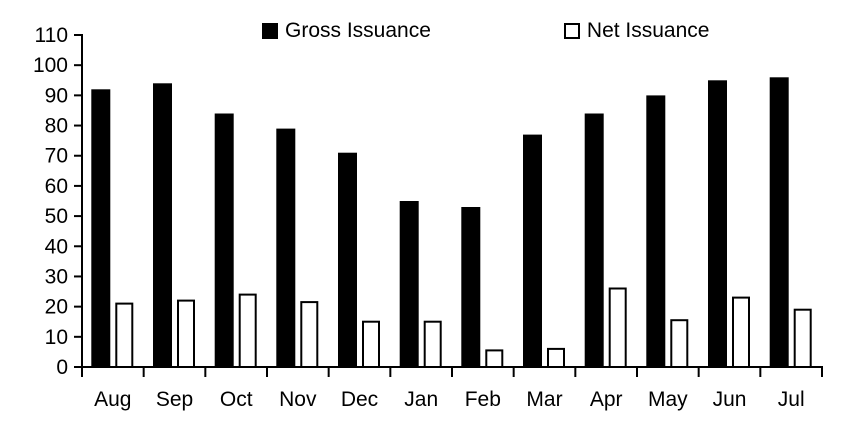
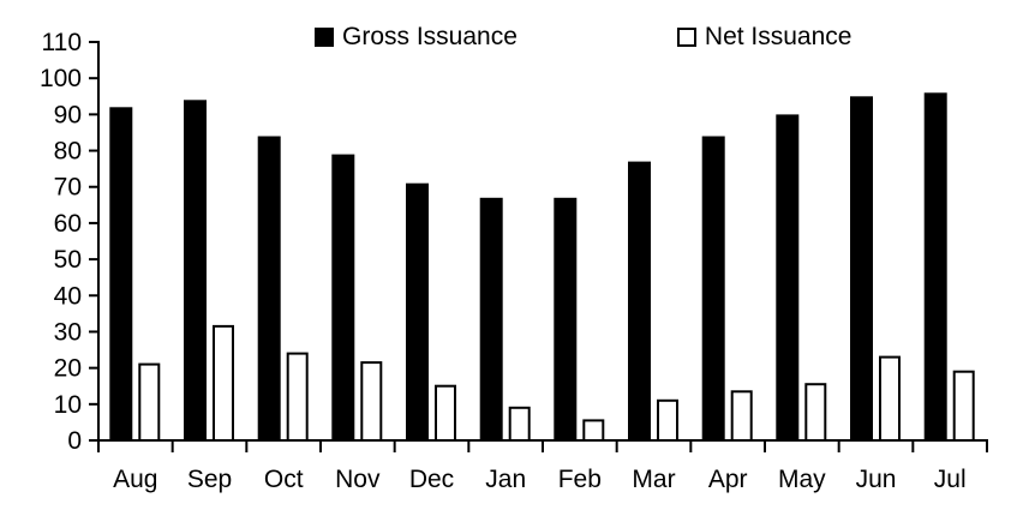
Net Issuance/Sep: 22 -> 32
Gross Issuance/Jan: 55 -> 67
Net Issuance/Jan: 15 -> 9
Gross Issuance/Feb: 53 -> 67
Net Issuance/Mar: 6 -> 11
Net Issuance/Apr: 26 -> 14
